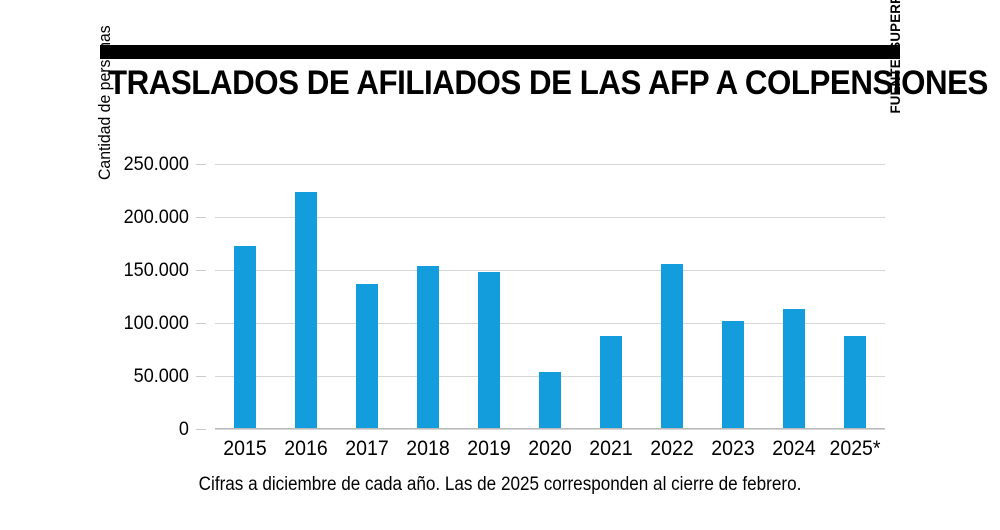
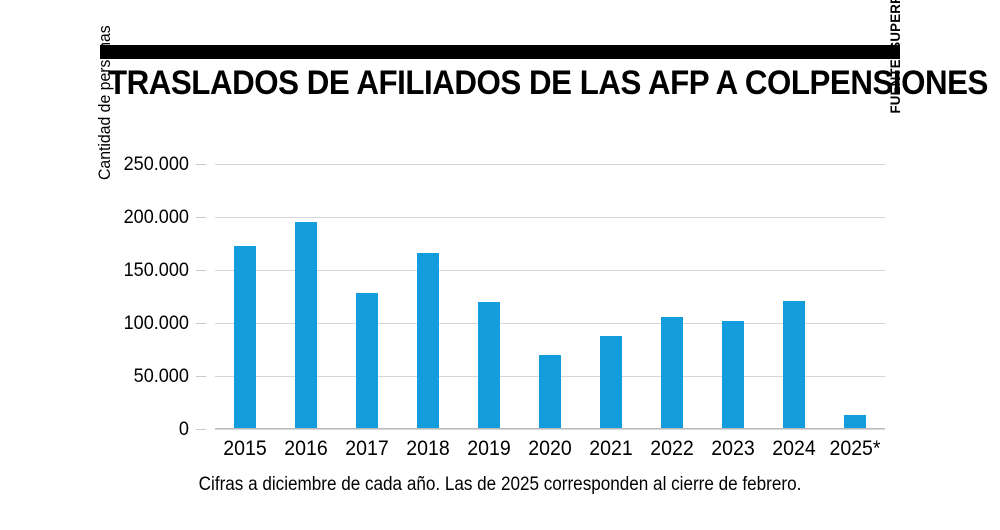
2016: 224000 -> 195000
2017: 137000 -> 128000
2018: 154000 -> 166000
2019: 148000 -> 120000
2020: 54000 -> 70000
2022: 156000 -> 106000
2024: 113000 -> 120000
2025*: 88000 -> 13000
